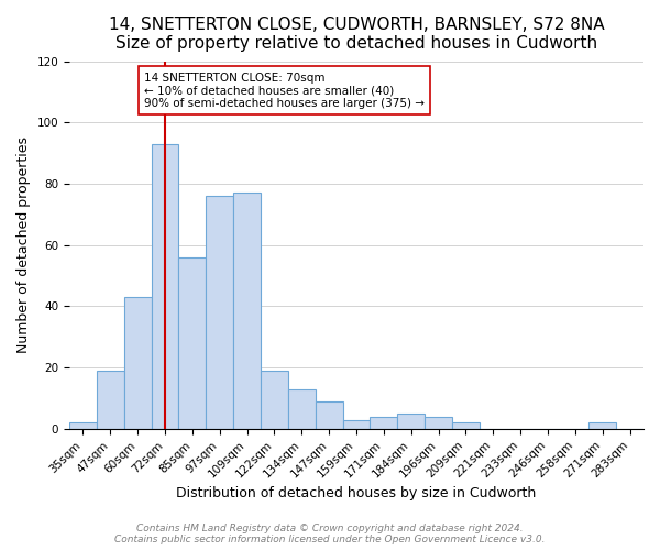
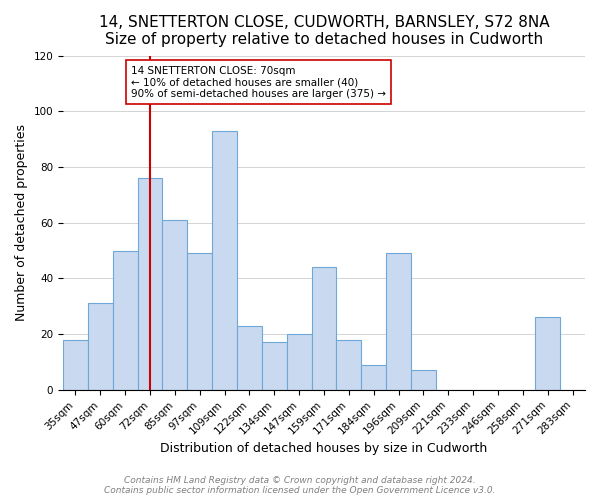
35sqm: 2 -> 18
47sqm: 19 -> 31
60sqm: 43 -> 50
72sqm: 93 -> 76
85sqm: 56 -> 61
97sqm: 76 -> 49
109sqm: 77 -> 93
122sqm: 19 -> 23
134sqm: 13 -> 17
147sqm: 9 -> 20
159sqm: 3 -> 44
171sqm: 4 -> 18
184sqm: 5 -> 9
196sqm: 4 -> 49
209sqm: 2 -> 7
271sqm: 2 -> 26
